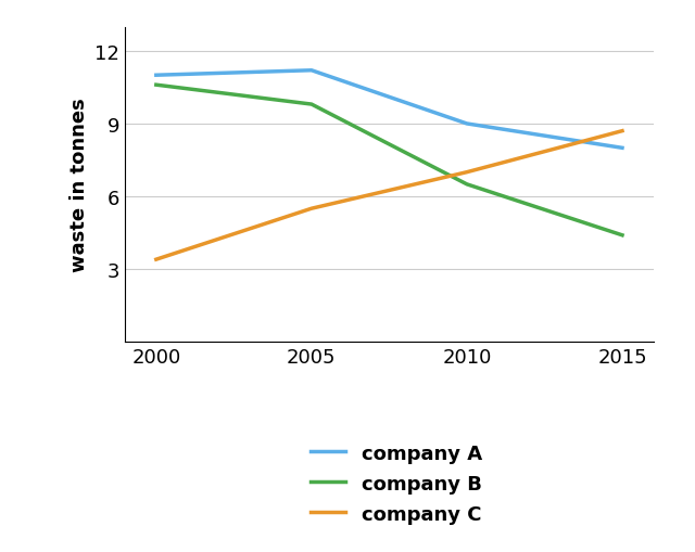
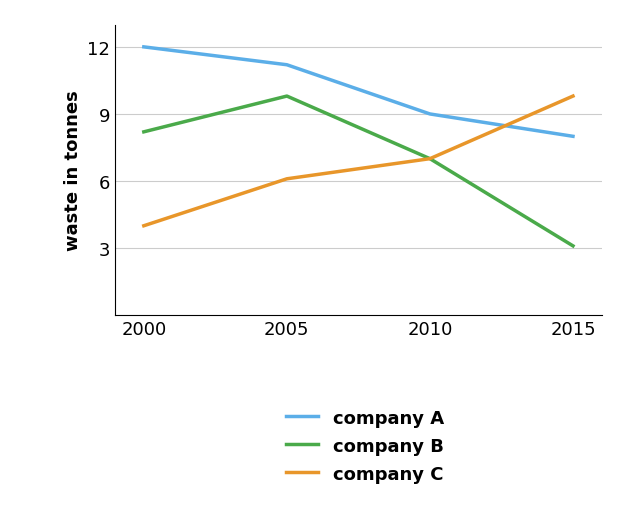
company A/2000: 11.0 -> 12.0
company B/2000: 10.6 -> 8.2
company C/2000: 3.4 -> 4.0
company C/2005: 5.5 -> 6.1
company B/2010: 6.5 -> 7.0
company B/2015: 4.4 -> 3.1
company C/2015: 8.7 -> 9.8
